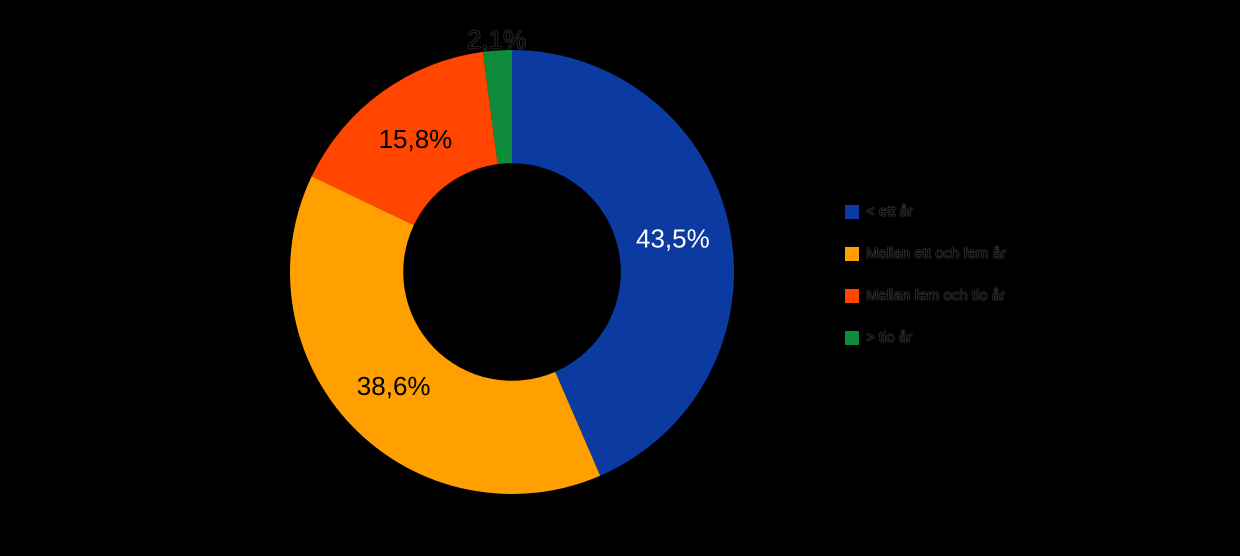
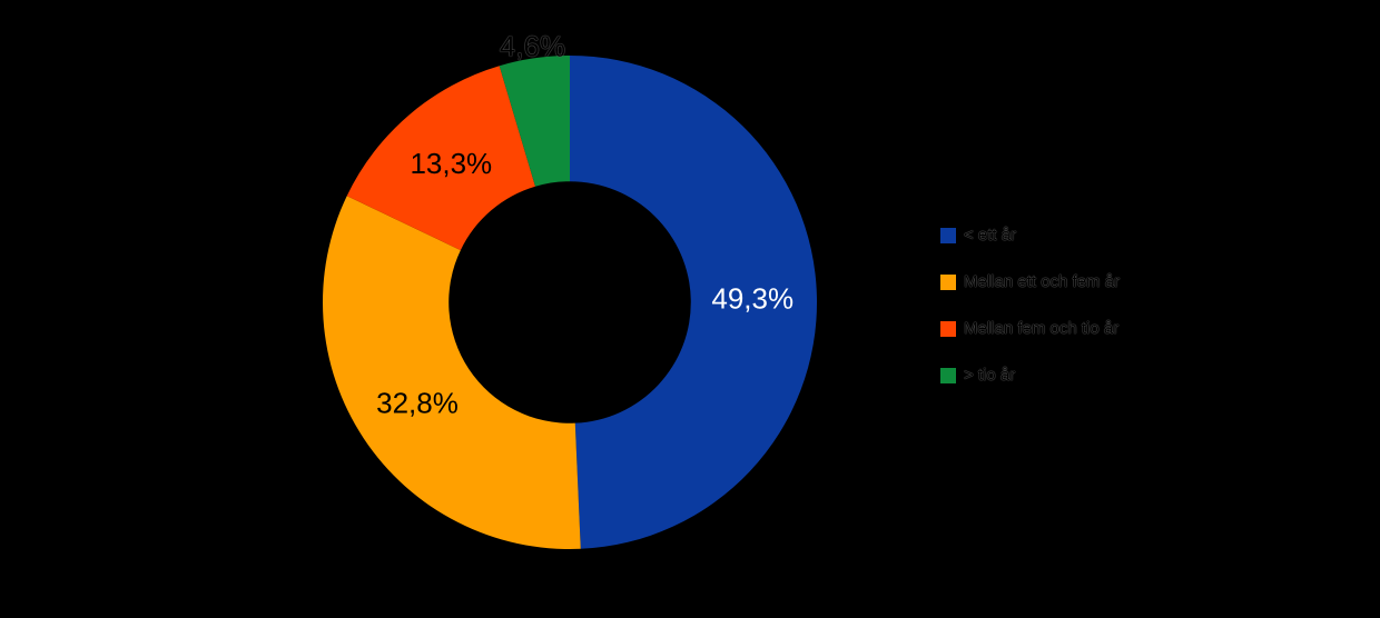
< ett år: 43,5% -> 49,3%
Mellan ett och fem år: 38,6% -> 32,8%
Mellan fem och tio år: 15,8% -> 13,3%
> tio år: 2,1% -> 4,6%
